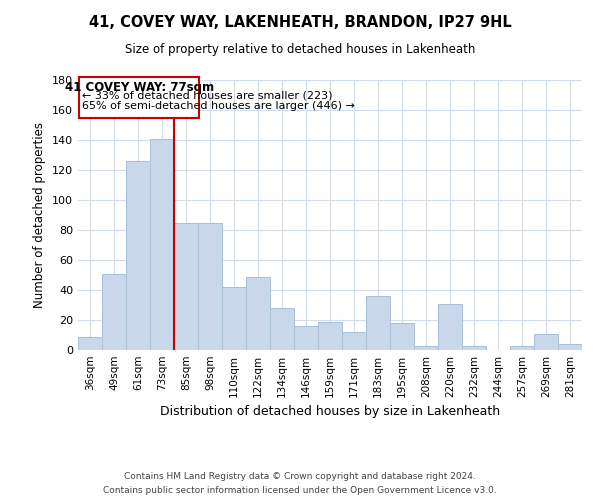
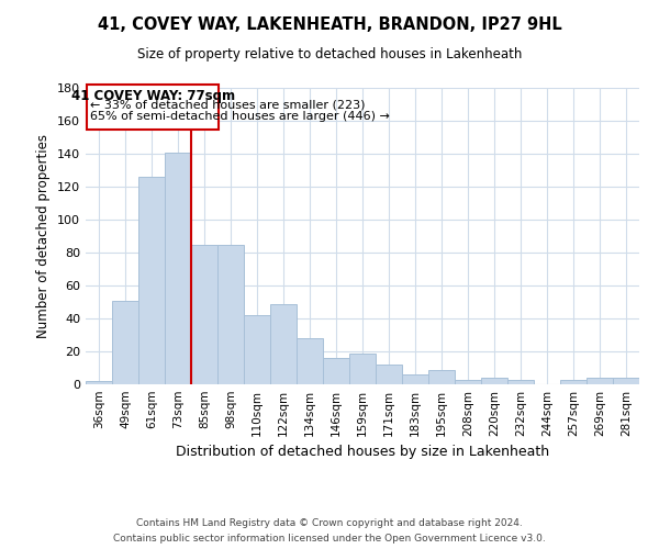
36sqm: 9 -> 2
183sqm: 36 -> 6
195sqm: 18 -> 9
220sqm: 31 -> 4
269sqm: 11 -> 4
